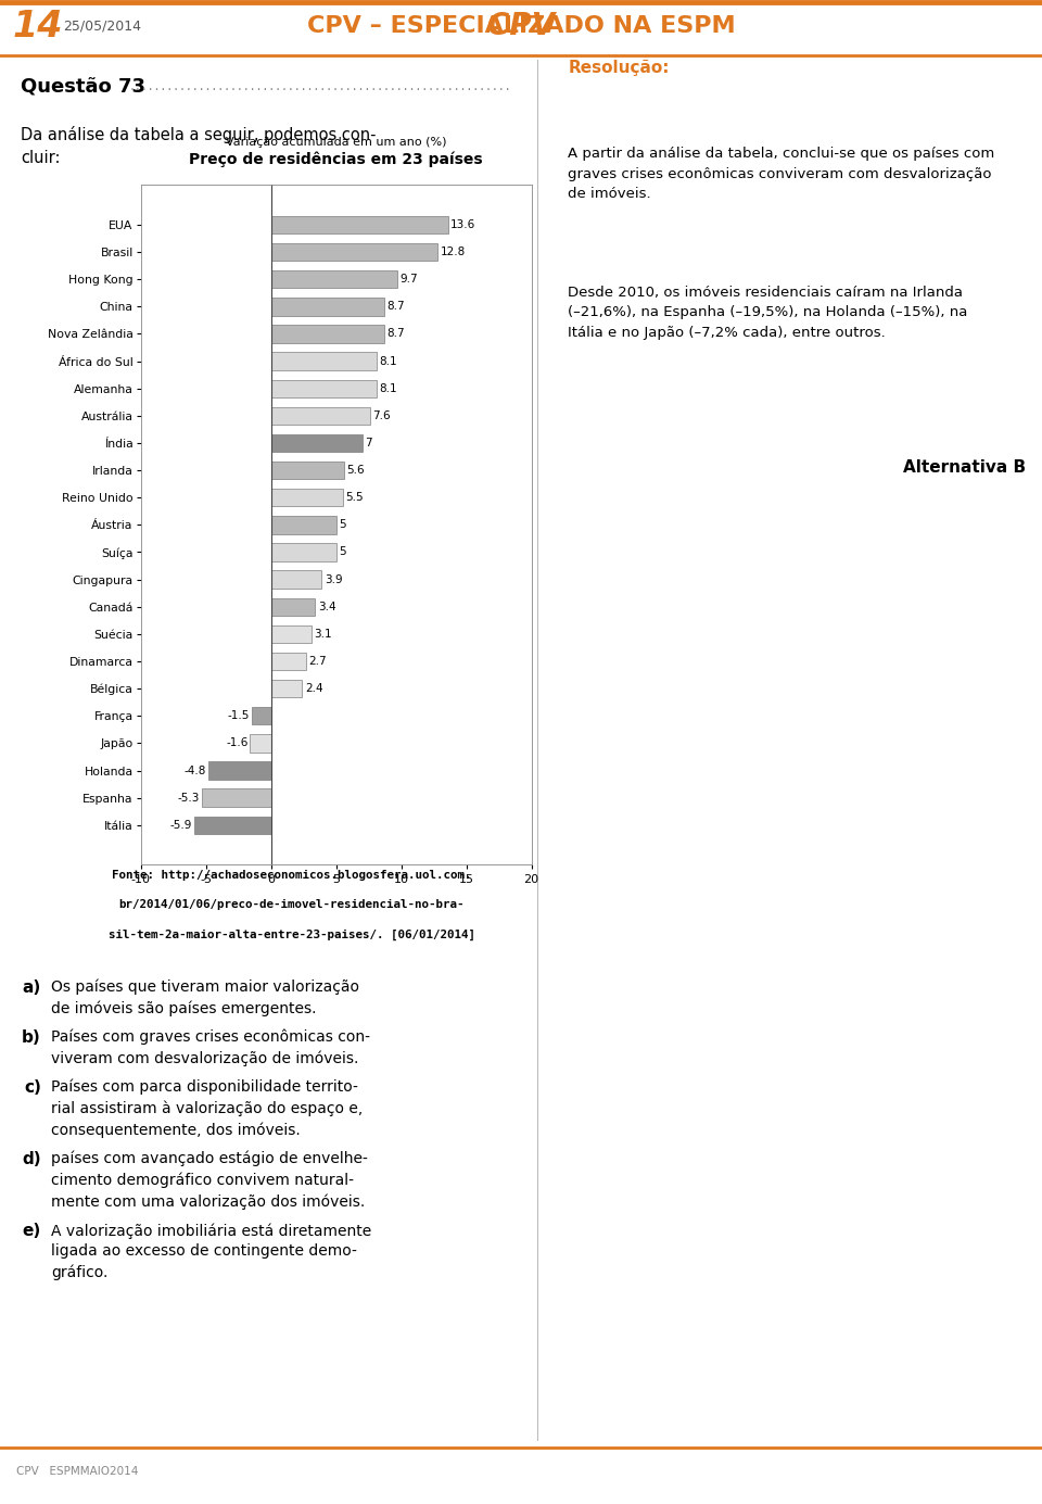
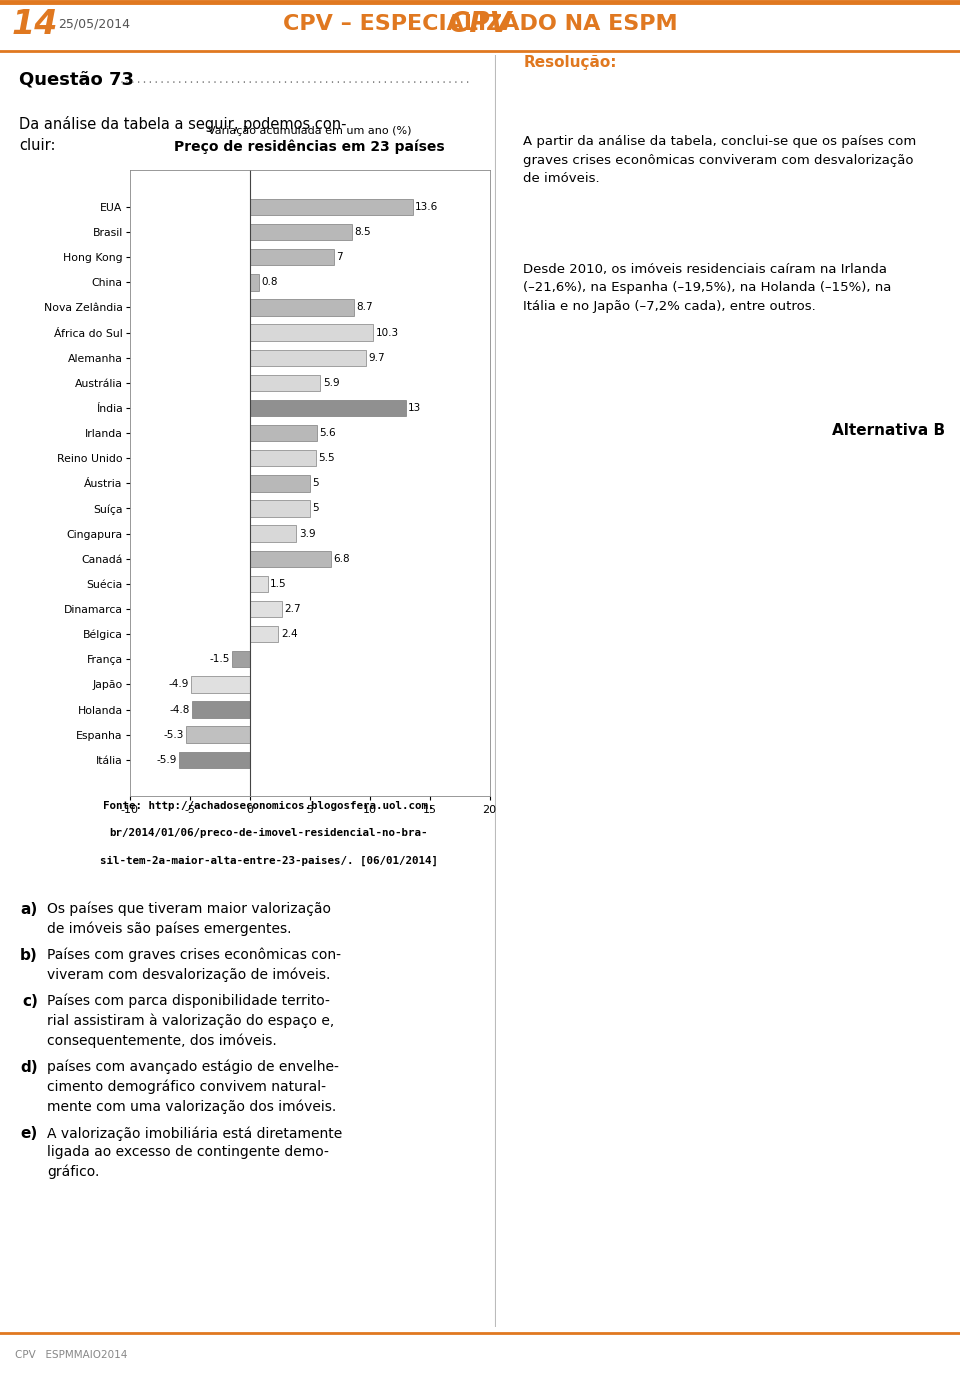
Brasil: 12.8 -> 8.5
Hong Kong: 9.7 -> 7
China: 8.7 -> 0.8
África do Sul: 8.1 -> 10.3
Alemanha: 8.1 -> 9.7
Austrália: 7.6 -> 5.9
Índia: 7 -> 13
Canadá: 3.4 -> 6.8
Suécia: 3.1 -> 1.5
Japão: -1.6 -> -4.9
